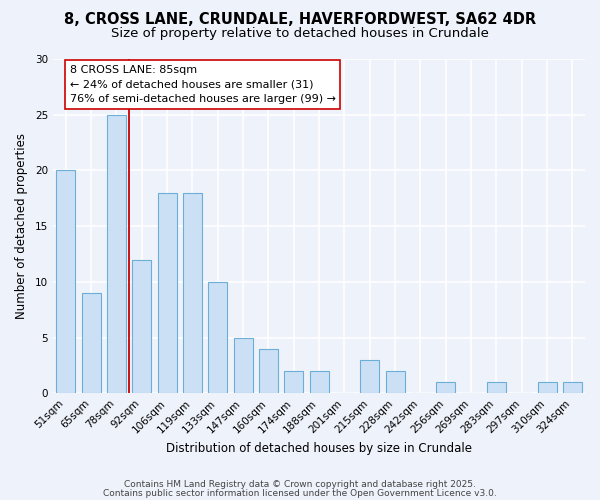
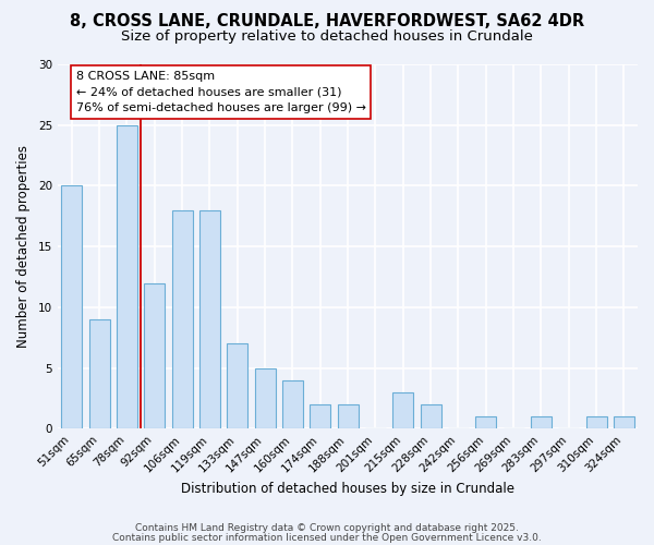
133sqm: 10 -> 7
